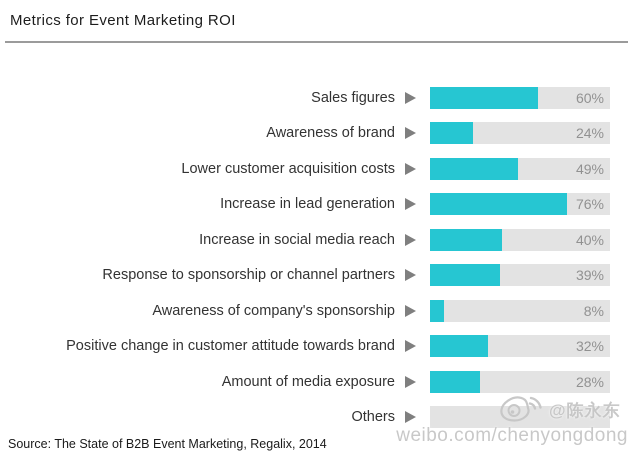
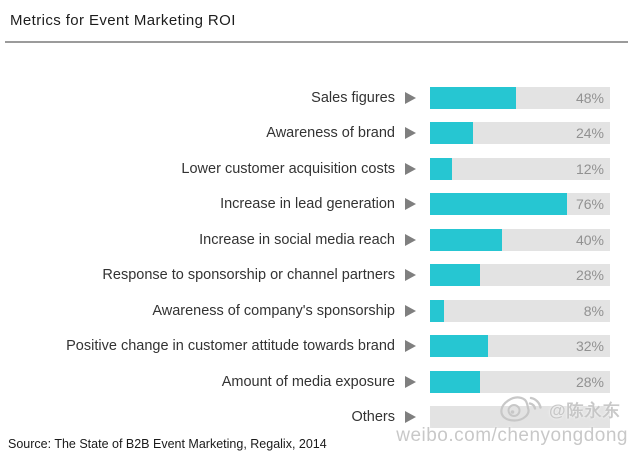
Sales figures: 60% -> 48%
Lower customer acquisition costs: 49% -> 12%
Response to sponsorship or channel partners: 39% -> 28%
